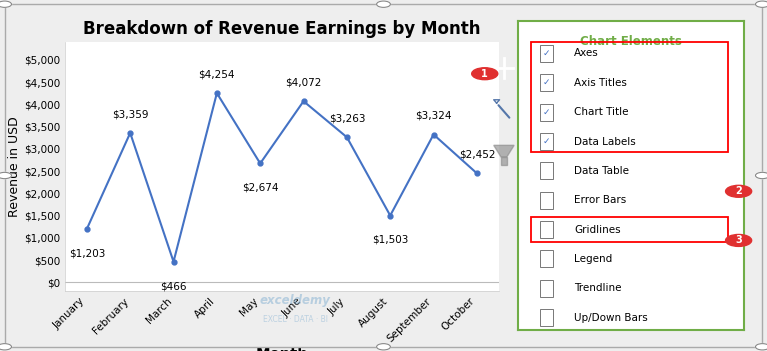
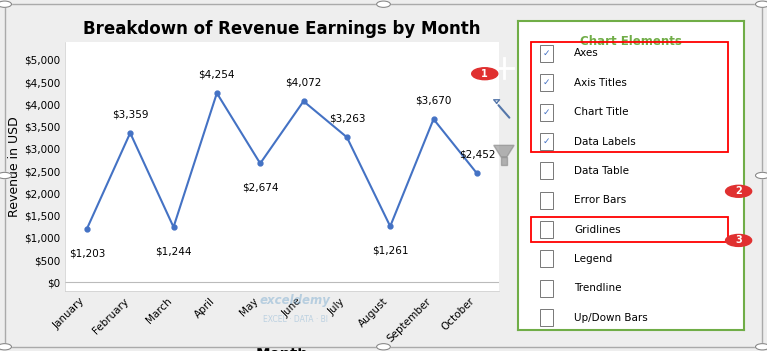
Breakdown of Revenue Earnings by Month/March: $466 -> $1,244
Breakdown of Revenue Earnings by Month/August: $1,503 -> $1,261
Breakdown of Revenue Earnings by Month/September: $3,324 -> $3,670
